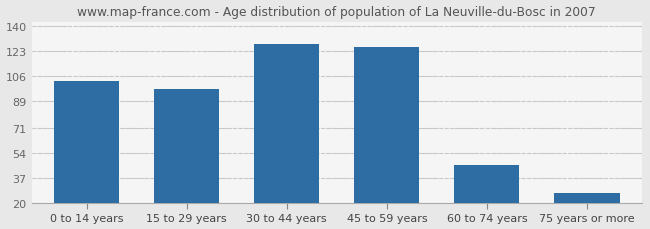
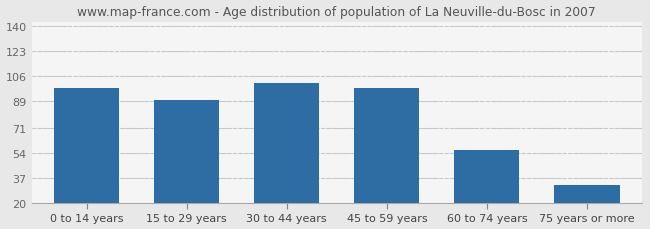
0 to 14 years: 103 -> 98
15 to 29 years: 97 -> 90
30 to 44 years: 128 -> 101
45 to 59 years: 126 -> 98
60 to 74 years: 46 -> 56
75 years or more: 27 -> 32
